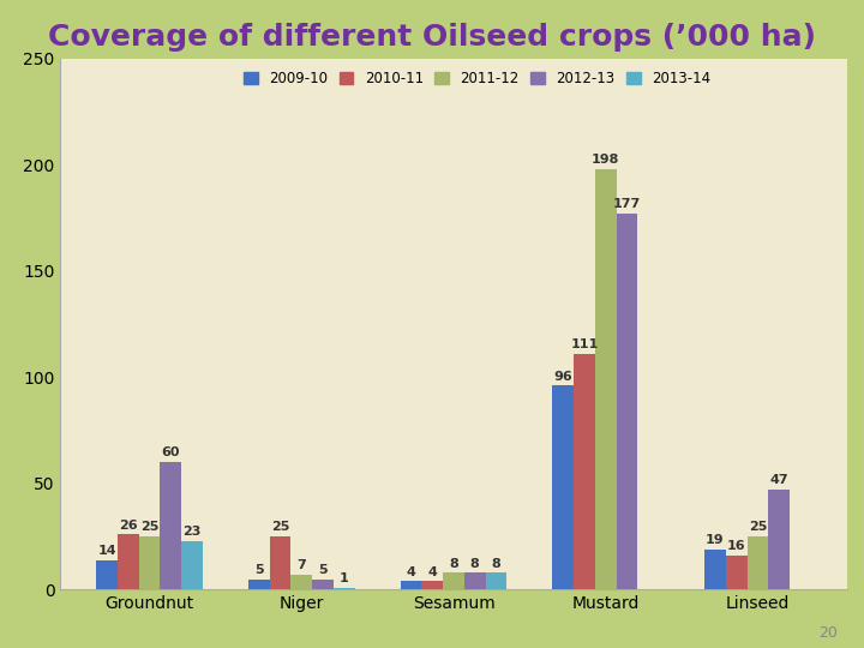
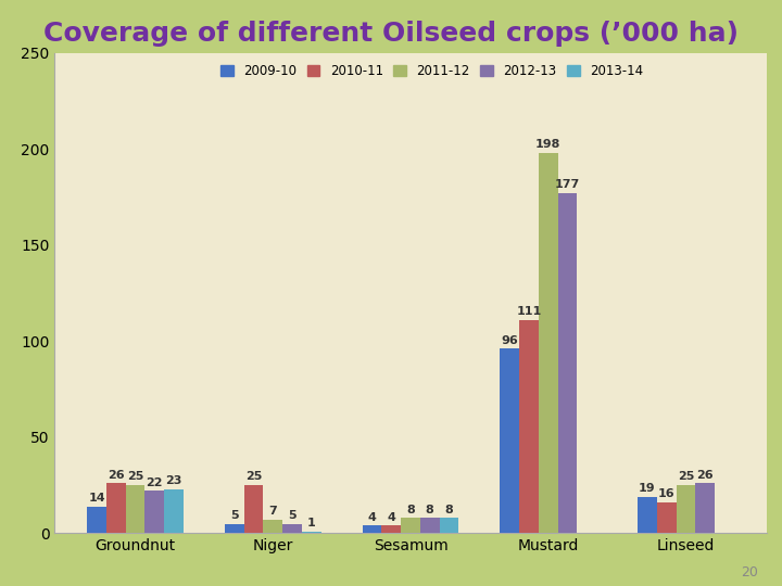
2012-13/Groundnut: 60 -> 22
2012-13/Linseed: 47 -> 26
